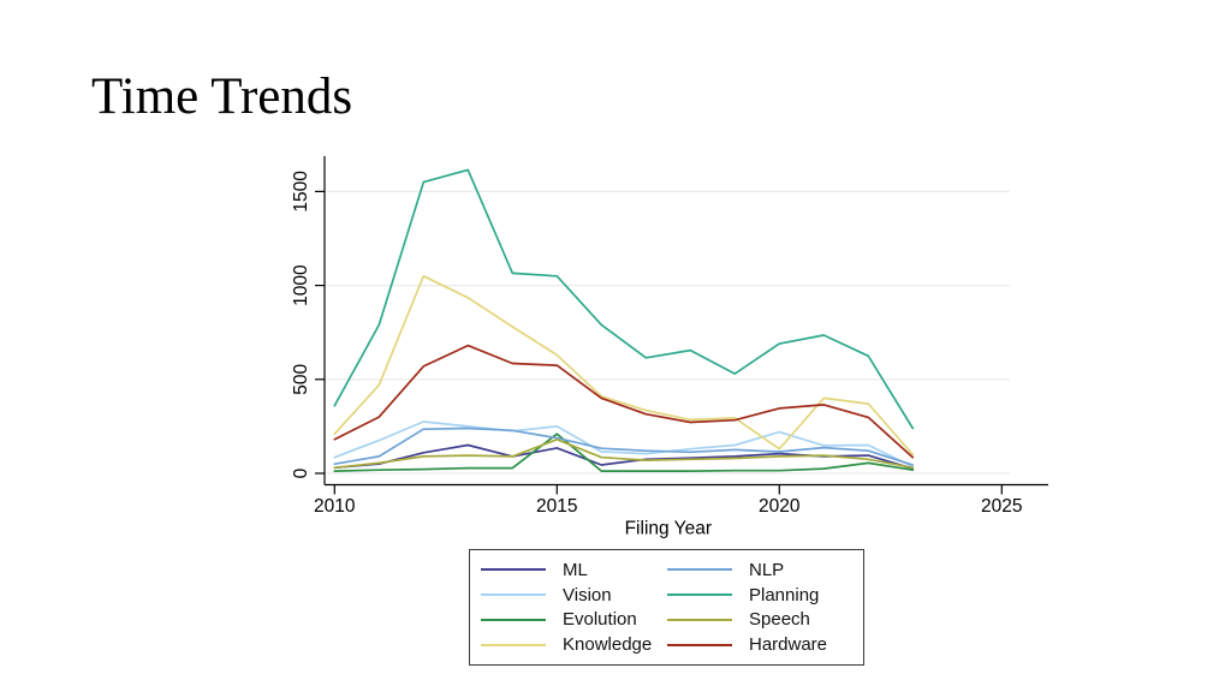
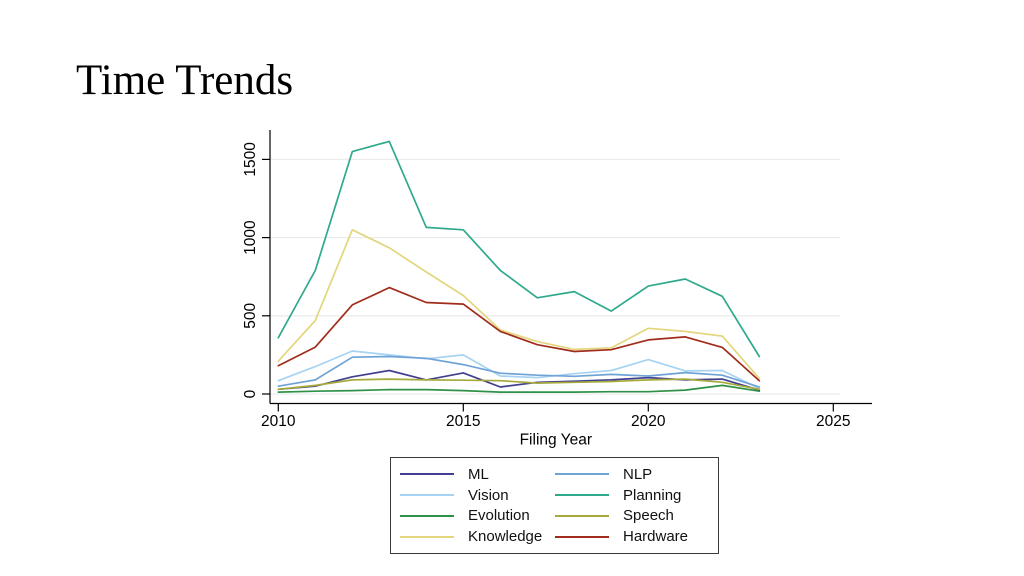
Evolution/2015: 210 -> 20
Speech/2015: 180 -> 90
Knowledge/2020: 130 -> 420
